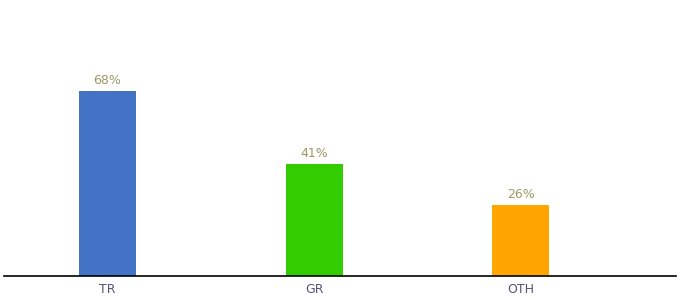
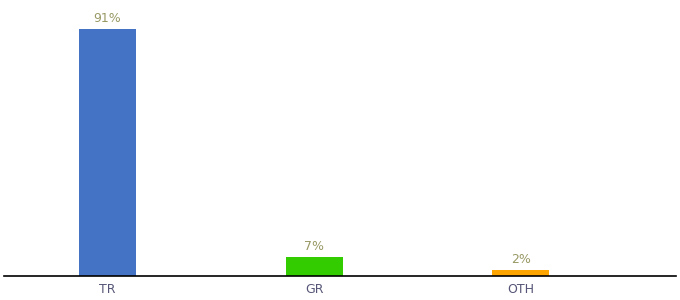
TR: 68% -> 91%
GR: 41% -> 7%
OTH: 26% -> 2%
